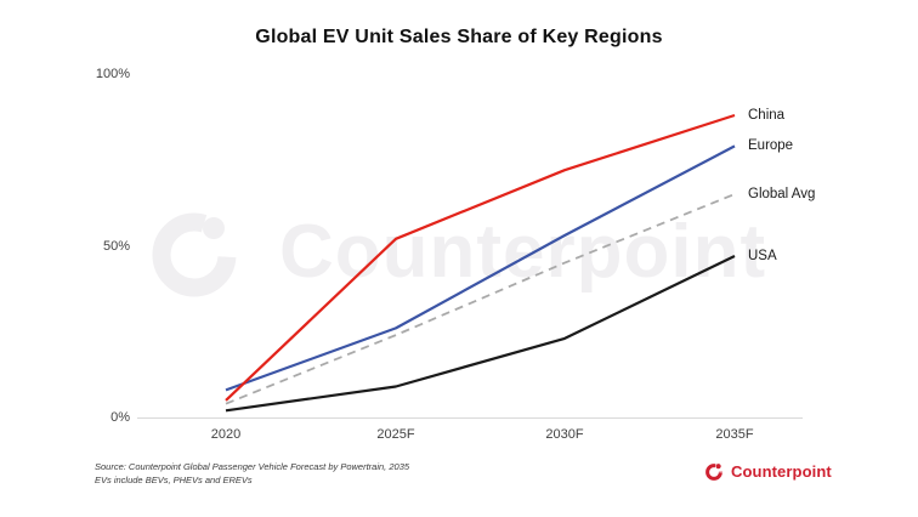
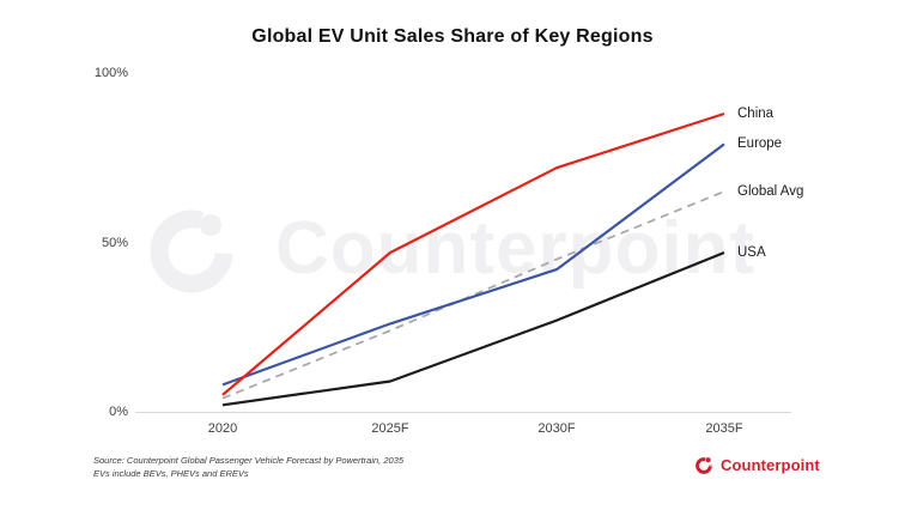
China/2025F: 52% -> 47%
Europe/2030F: 53% -> 42%
USA/2030F: 23% -> 27%
